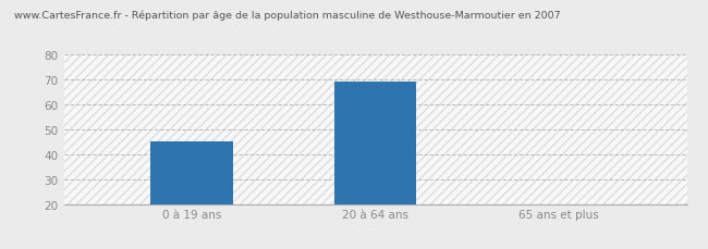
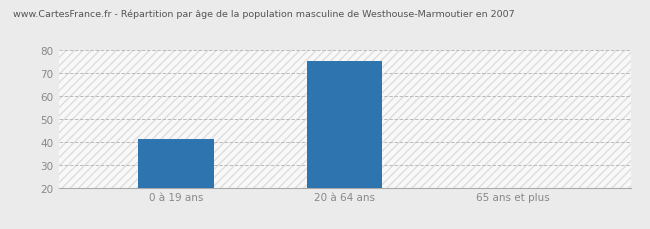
0 à 19 ans: 45 -> 41
20 à 64 ans: 69 -> 75
